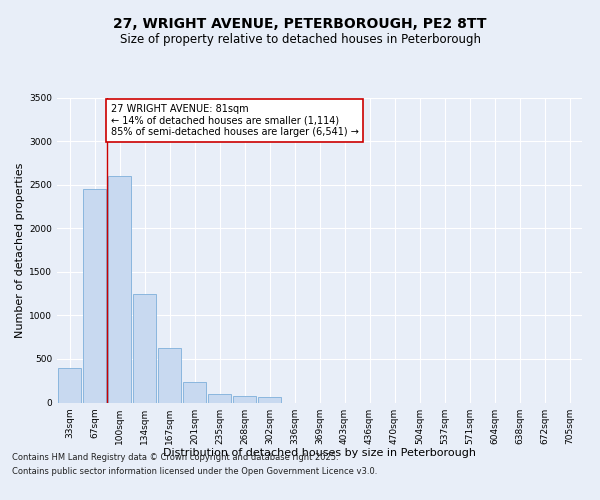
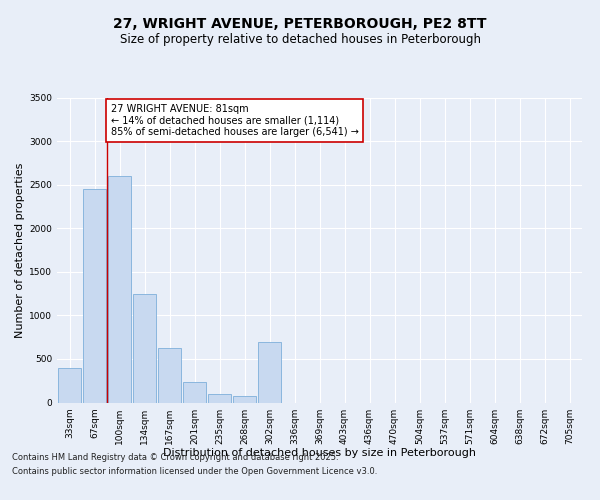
302sqm: 60 -> 700
